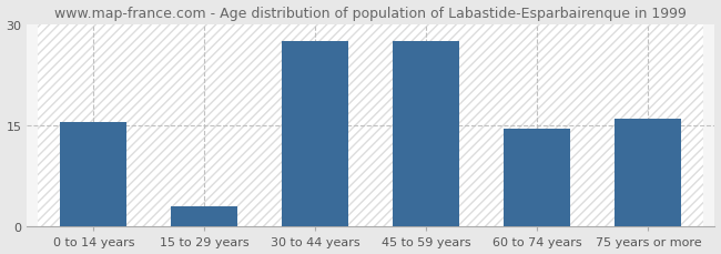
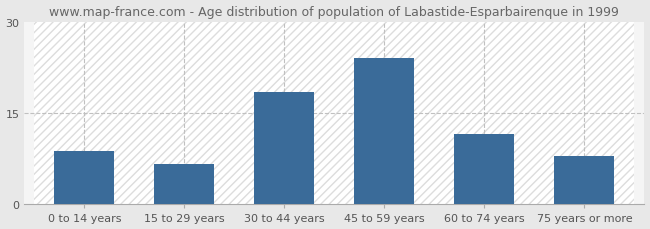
0 to 14 years: 15.5 -> 8.8
15 to 29 years: 3.0 -> 6.6
30 to 44 years: 27.5 -> 18.4
45 to 59 years: 27.5 -> 24.0
60 to 74 years: 14.5 -> 11.6
75 years or more: 16.0 -> 8.0
